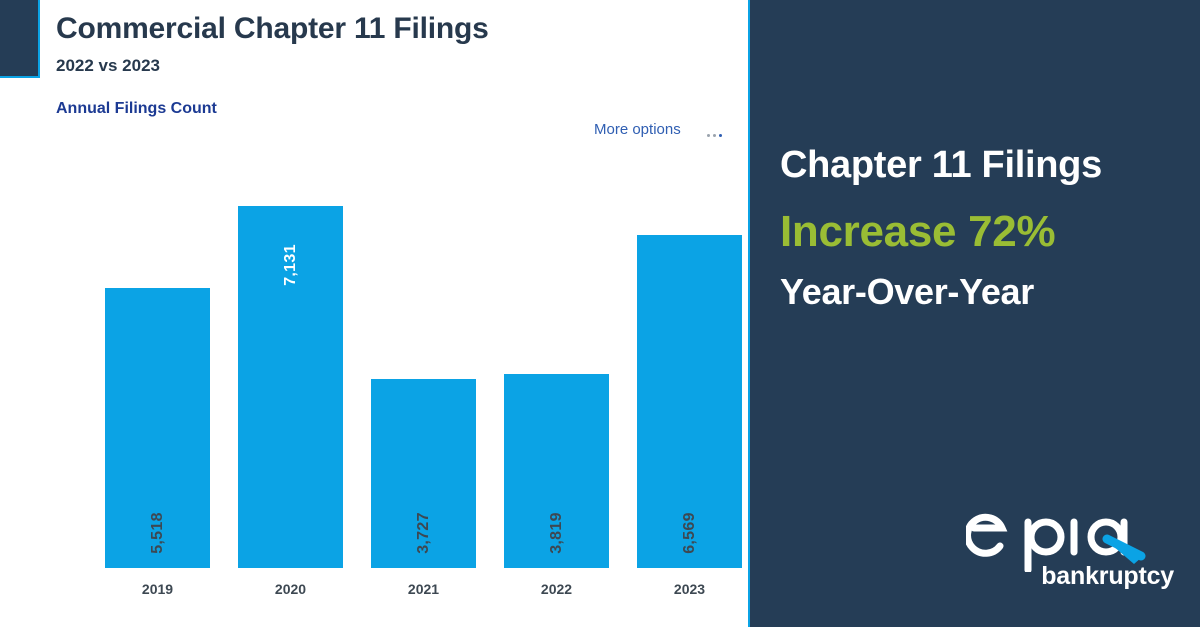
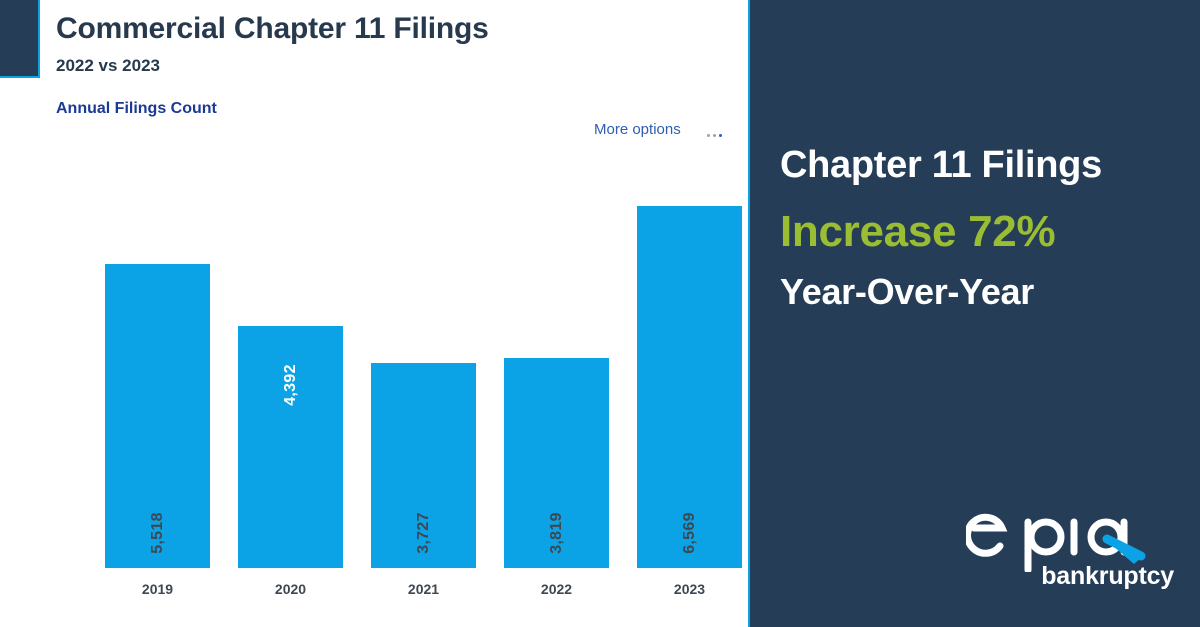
2020: 7,131 -> 4,392
